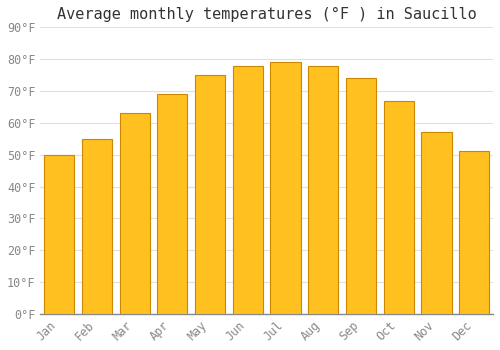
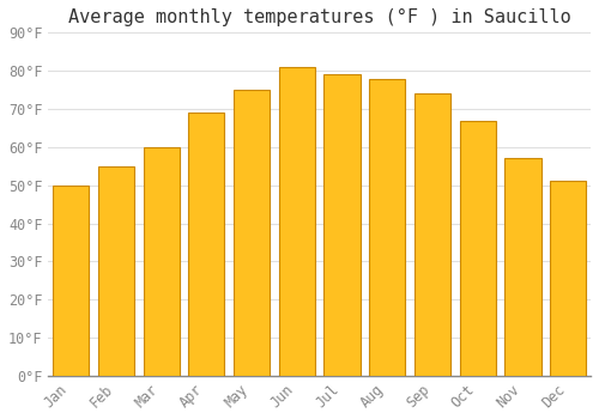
Mar: 63°F -> 60°F
Jun: 78°F -> 81°F
